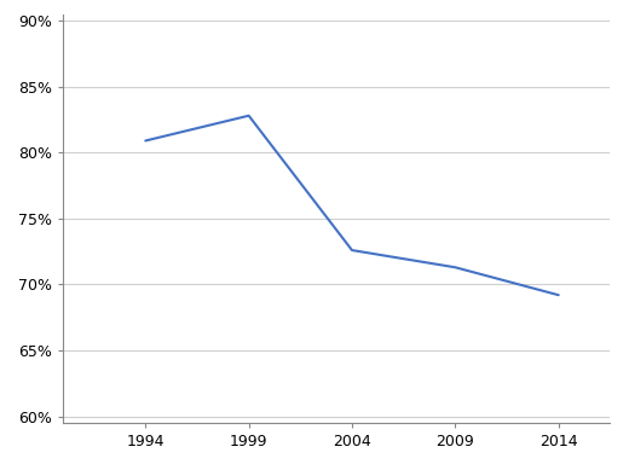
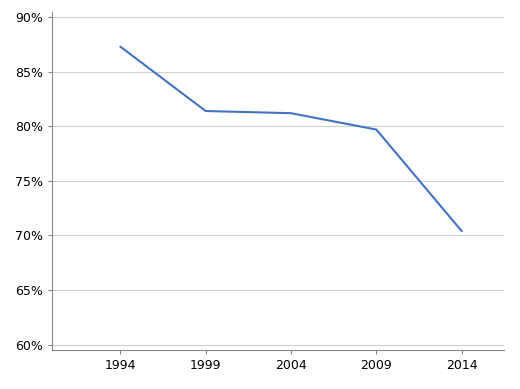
1994: 80.9% -> 87.3%
1999: 82.8% -> 81.4%
2004: 72.6% -> 81.2%
2009: 71.3% -> 79.7%
2014: 69.2% -> 70.4%
